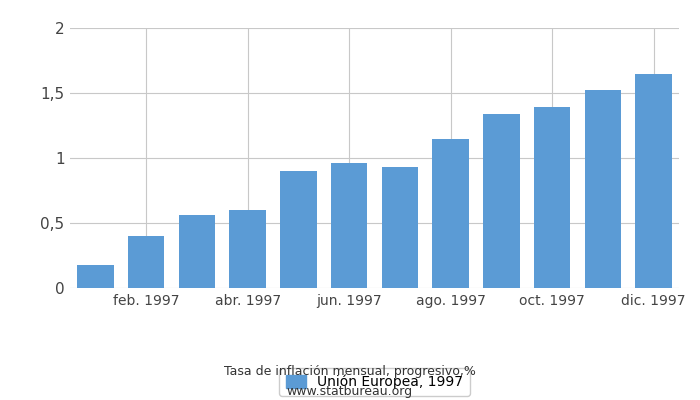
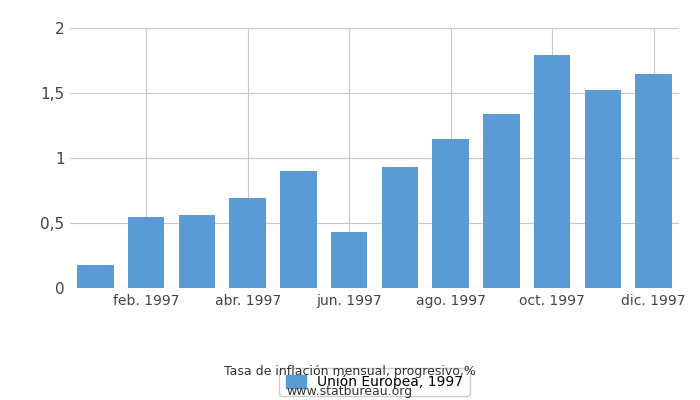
feb. 1997: 0,40 -> 0,55
abr. 1997: 0,60 -> 0,69
jun. 1997: 0,96 -> 0,43
oct. 1997: 1,39 -> 1,79
